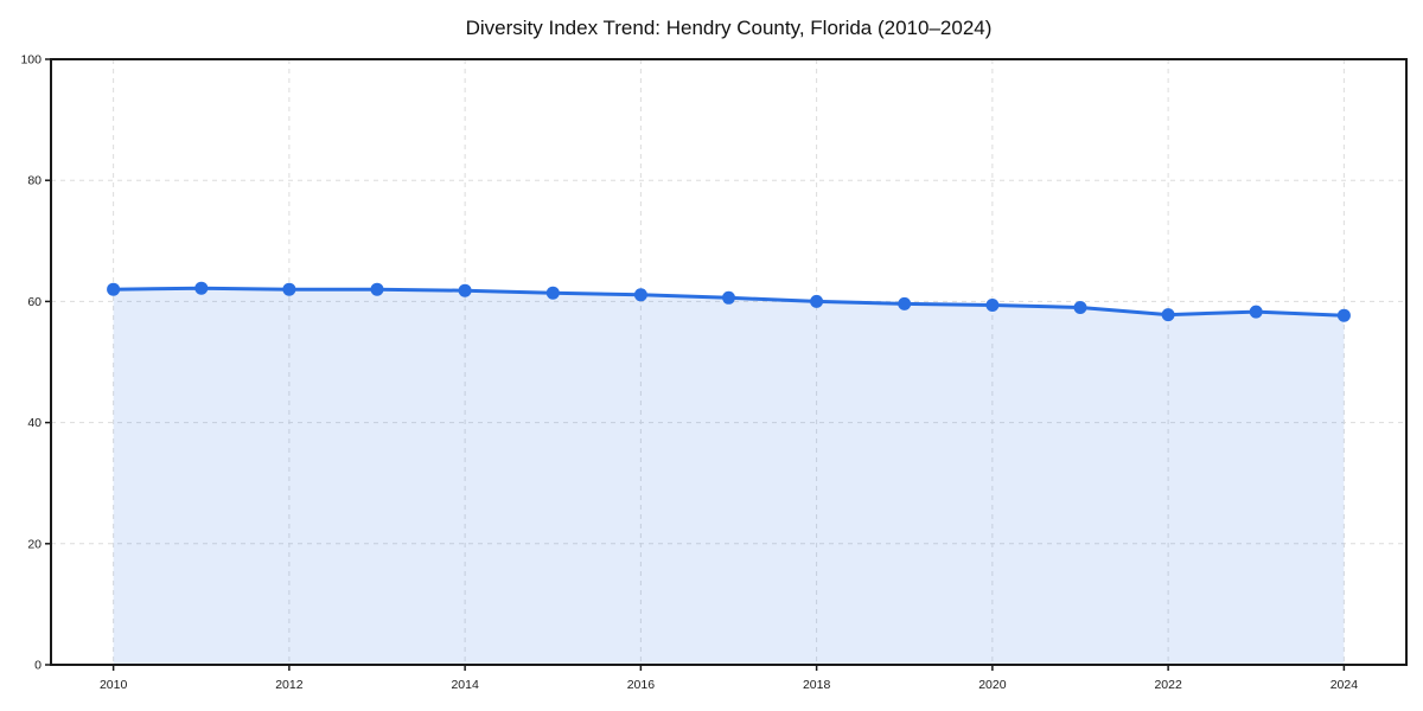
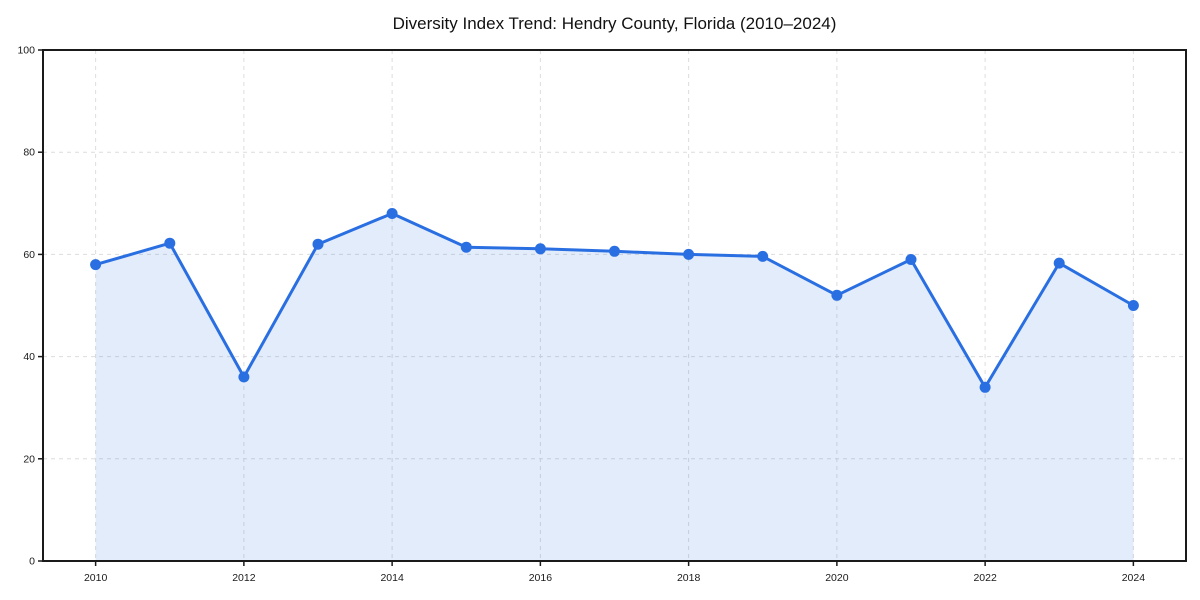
2010: 62 -> 58
2012: 62 -> 36
2014: 62 -> 68
2020: 59 -> 52
2022: 58 -> 34
2024: 58 -> 50
